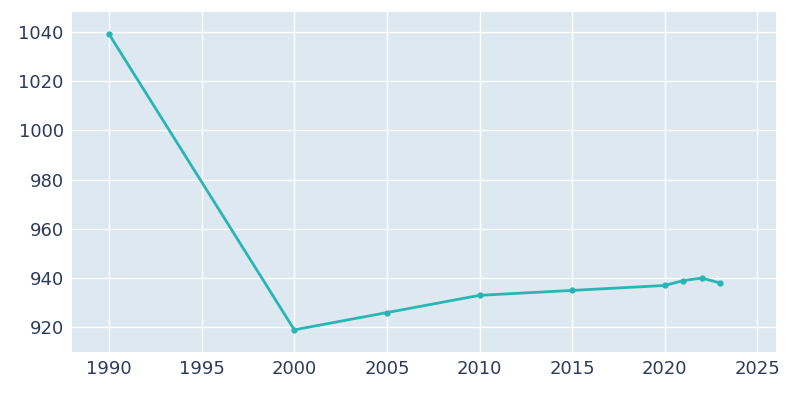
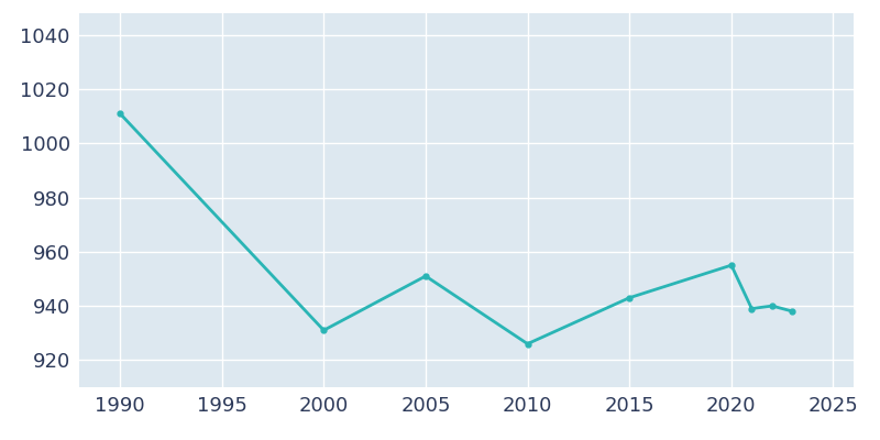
1990: 1039 -> 1011
2000: 919 -> 931
2005: 926 -> 951
2010: 933 -> 926
2015: 935 -> 943
2020: 937 -> 955
